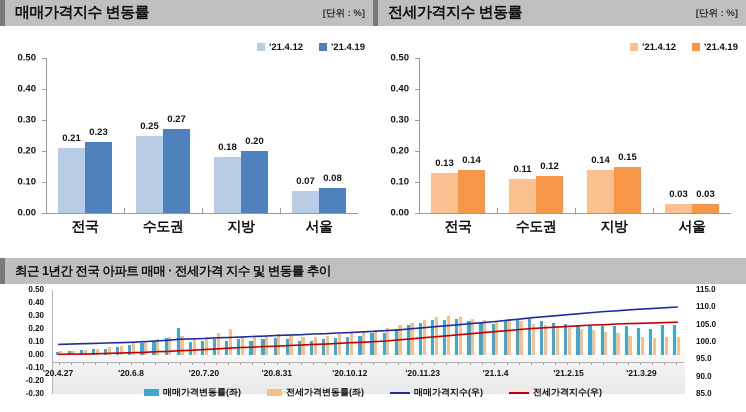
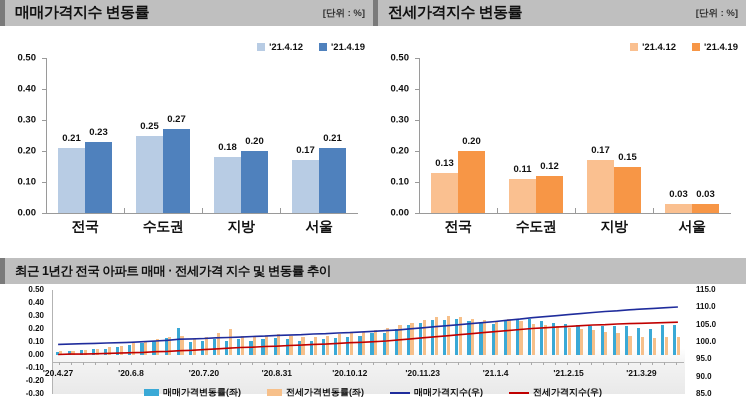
매매가격지수 변동률/'21.4.12/서울: 0.07 -> 0.17
매매가격지수 변동률/'21.4.19/서울: 0.08 -> 0.21
전세가격지수 변동률/'21.4.19/전국: 0.14 -> 0.20
전세가격지수 변동률/'21.4.12/지방: 0.14 -> 0.17
